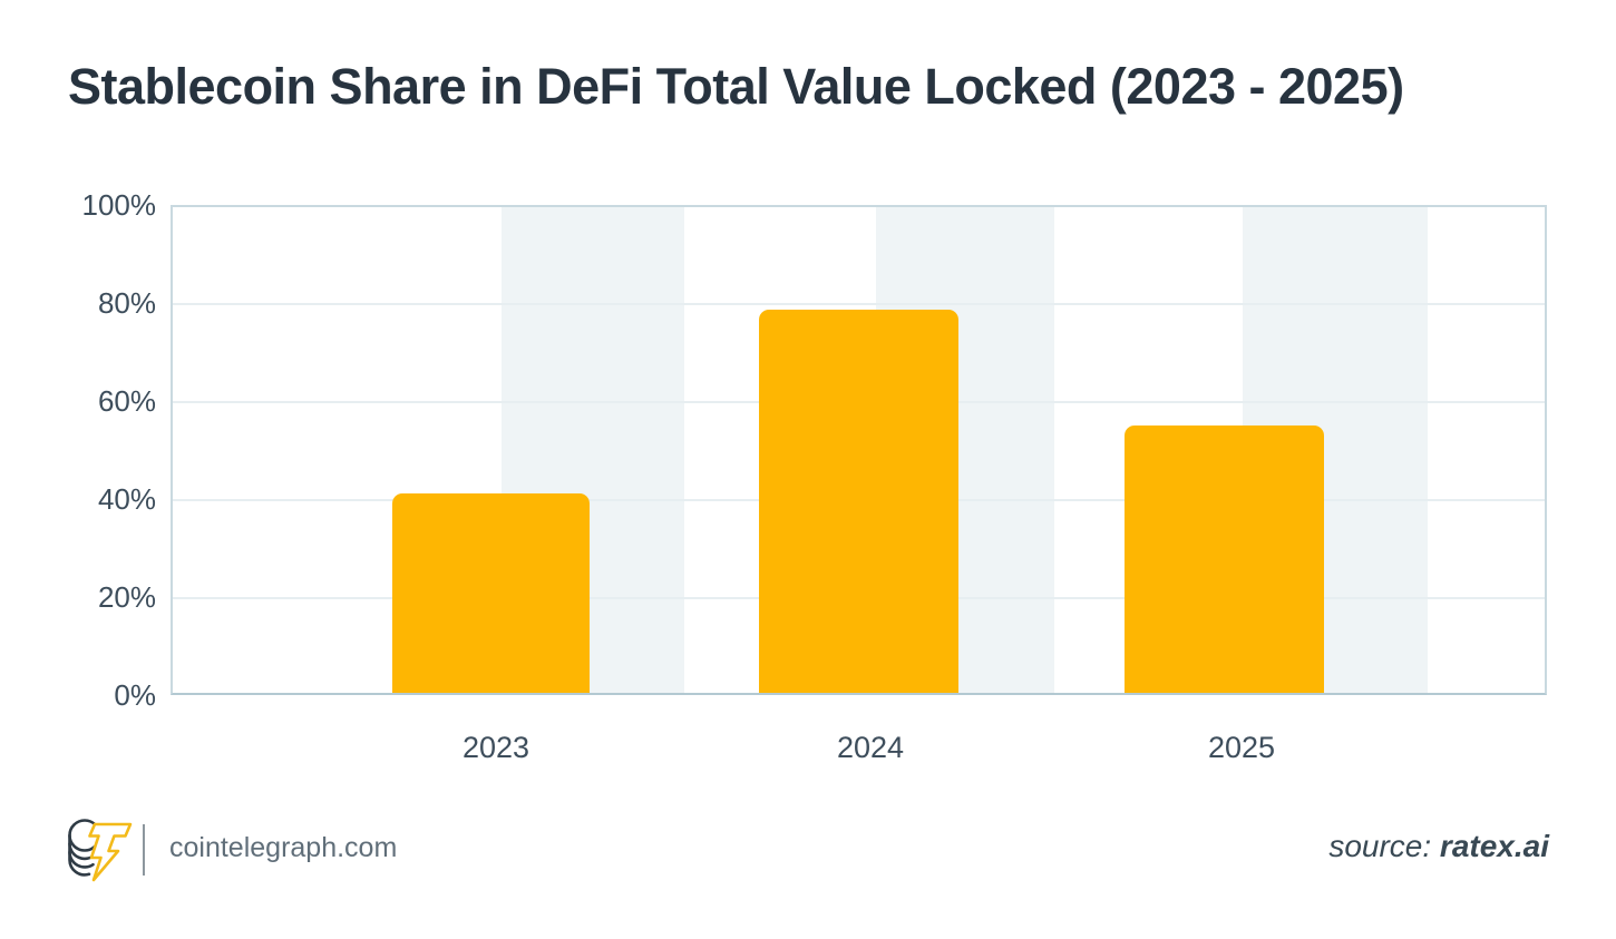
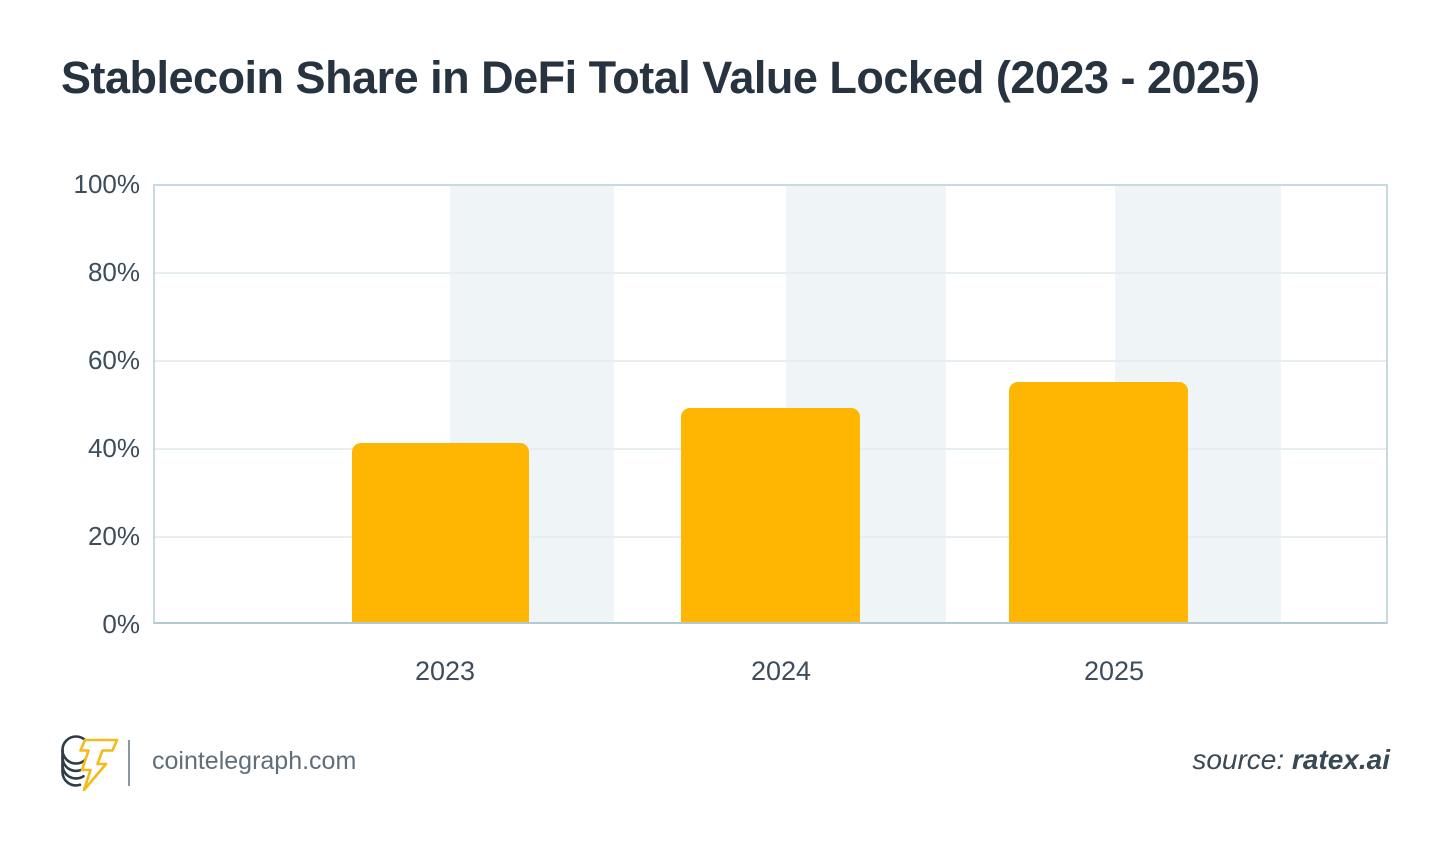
2024: 79% -> 49%
